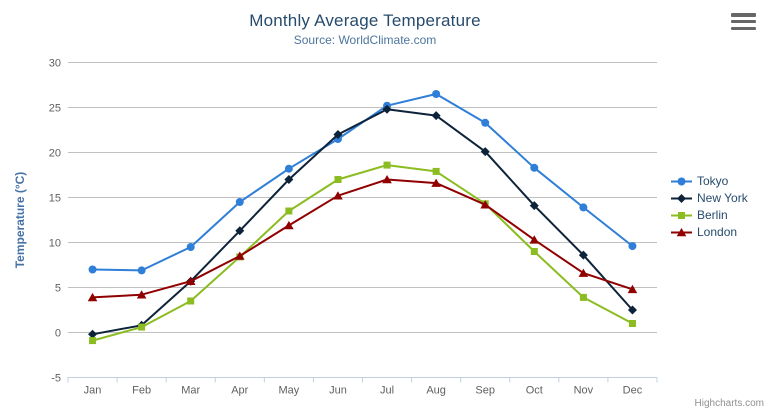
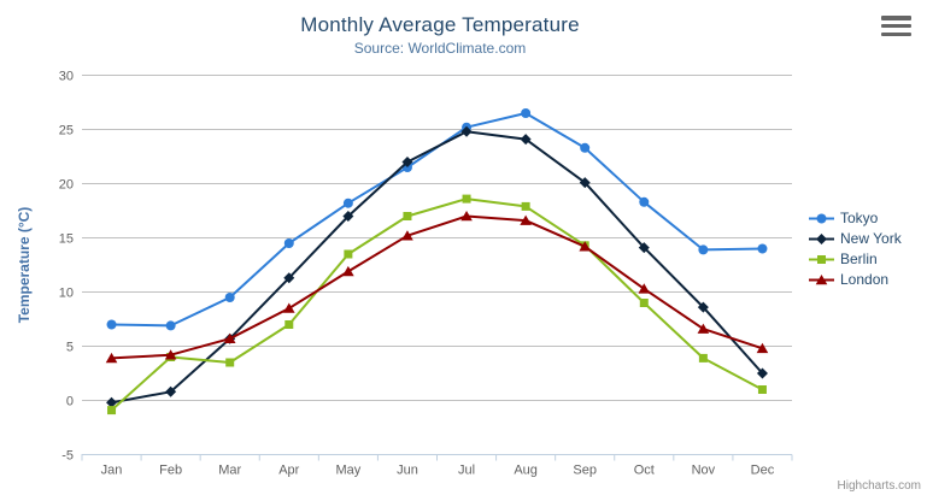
Berlin/Feb: 1 -> 4
Berlin/Apr: 8 -> 7
Tokyo/Dec: 10 -> 14
